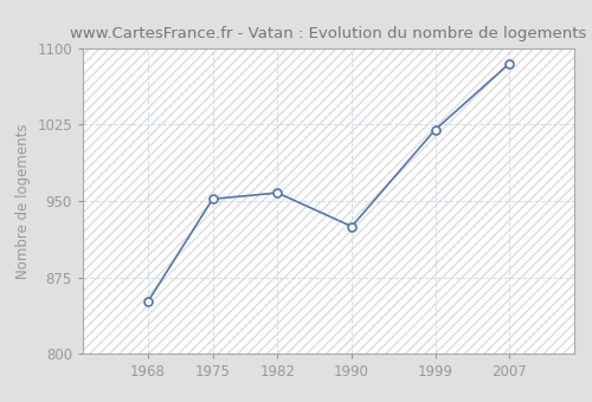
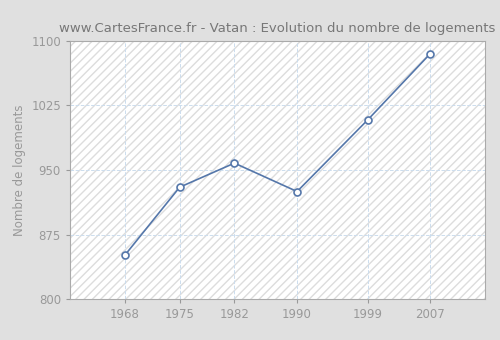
1975: 952 -> 930
1999: 1020 -> 1008
